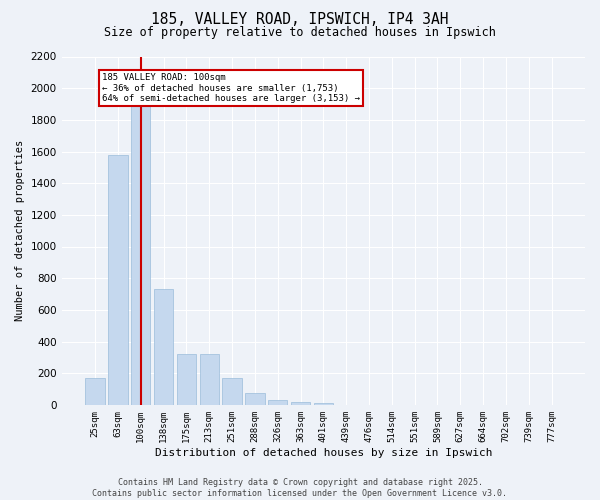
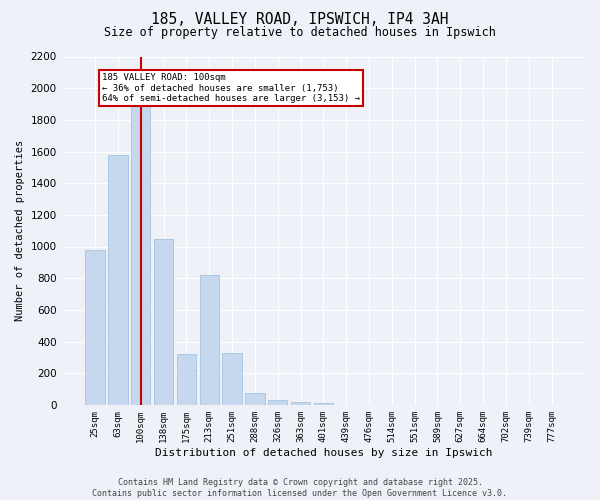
25sqm: 170 -> 980
138sqm: 730 -> 1050
213sqm: 320 -> 820
251sqm: 170 -> 330
